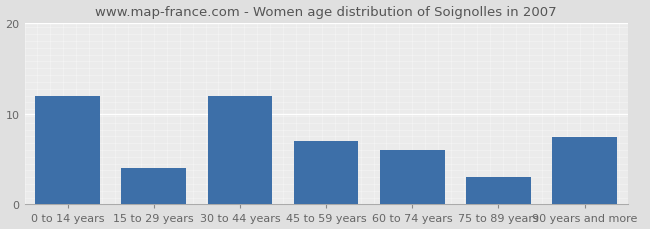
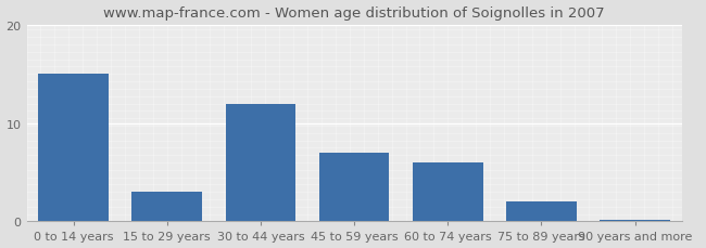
0 to 14 years: 12.0 -> 15.0
15 to 29 years: 4.0 -> 3.0
75 to 89 years: 3.0 -> 2.0
90 years and more: 7.4 -> 0.2
